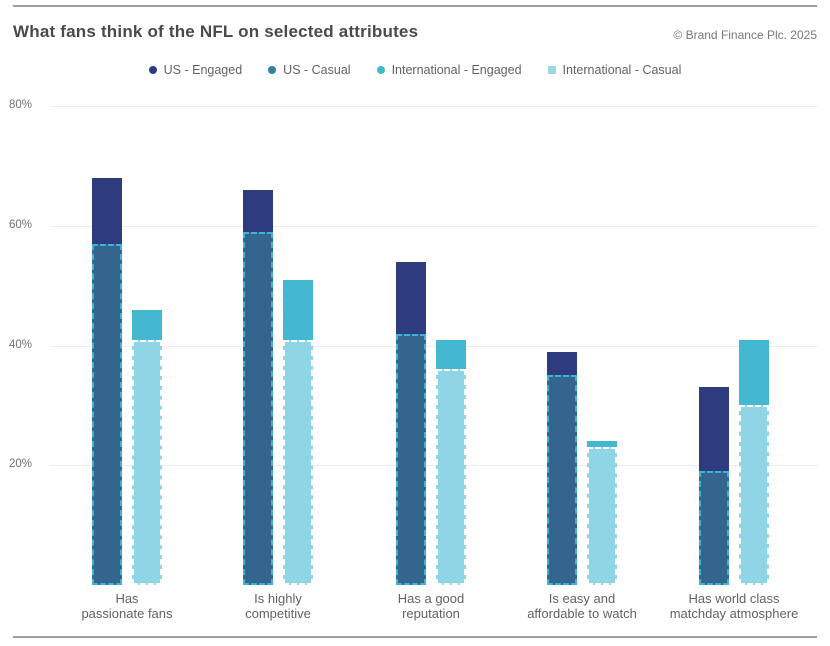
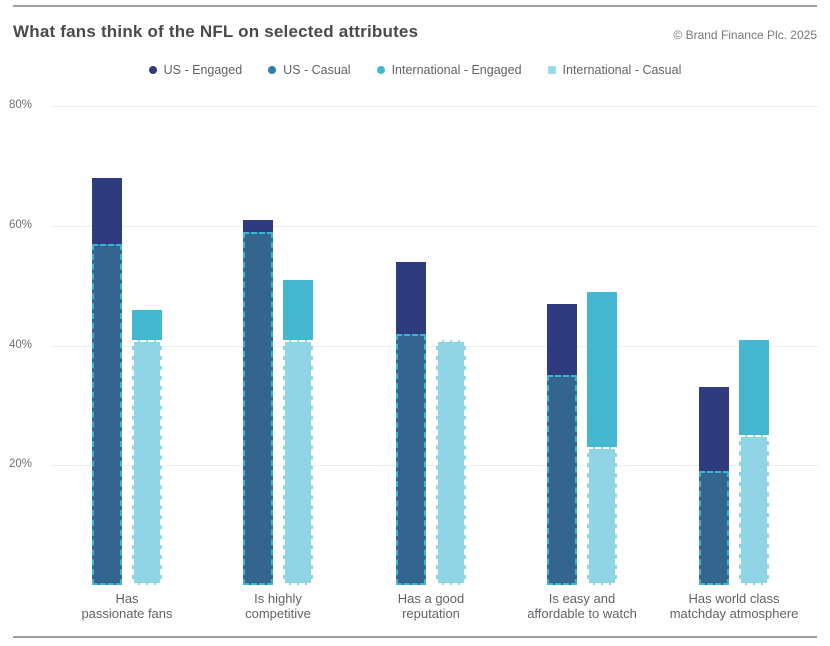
US - Engaged/Is highly competitive: 66% -> 61%
International - Casual/Has a good reputation: 36% -> 41%
US - Engaged/Is easy and affordable to watch: 39% -> 47%
International - Engaged/Is easy and affordable to watch: 24% -> 49%
International - Casual/Has world class matchday atmosphere: 30% -> 25%
